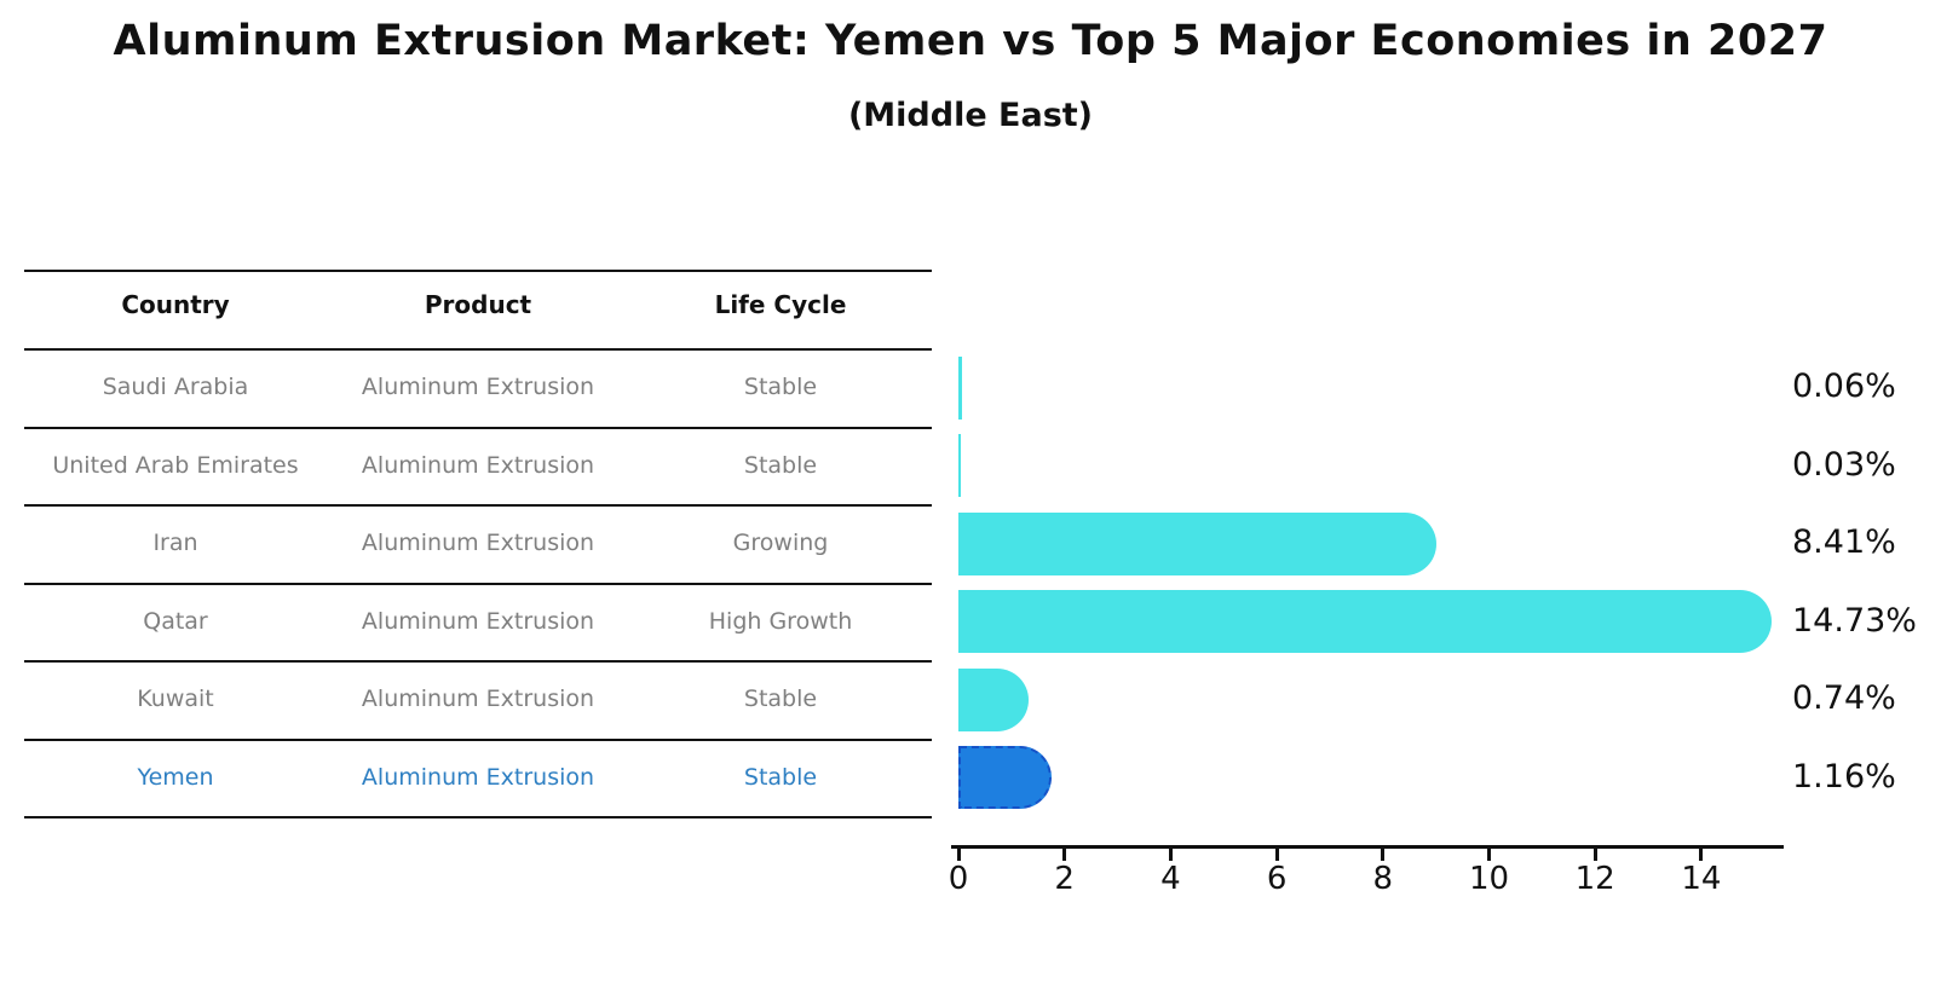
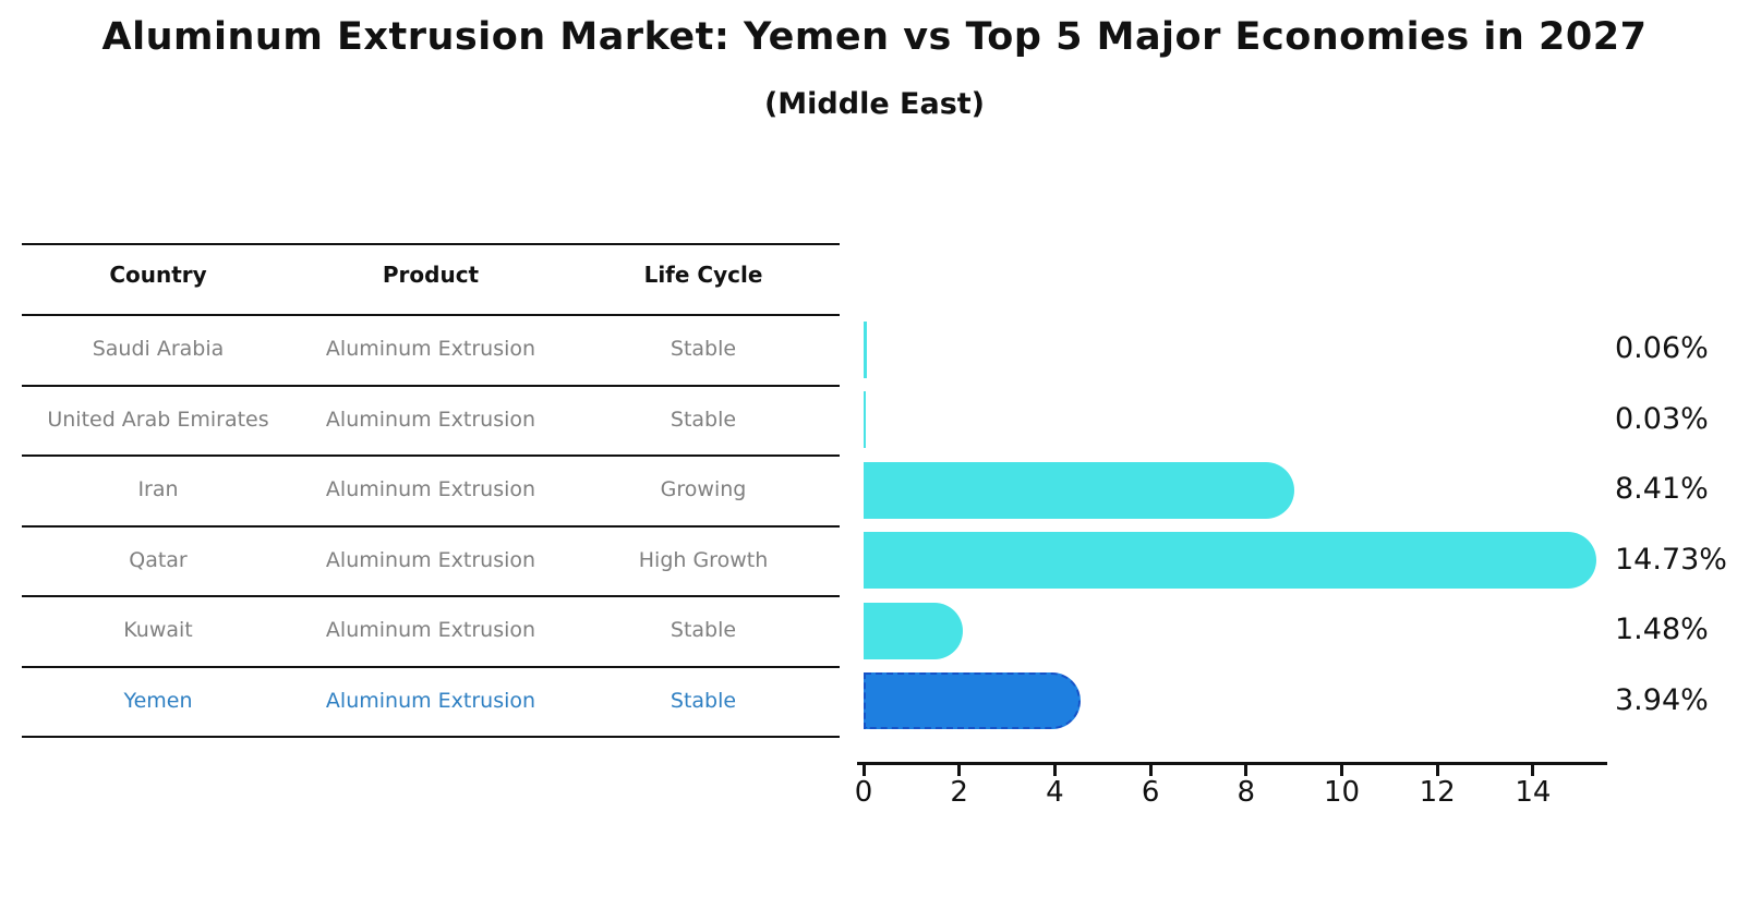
Kuwait: 0.74% -> 1.48%
Yemen: 1.16% -> 3.94%
